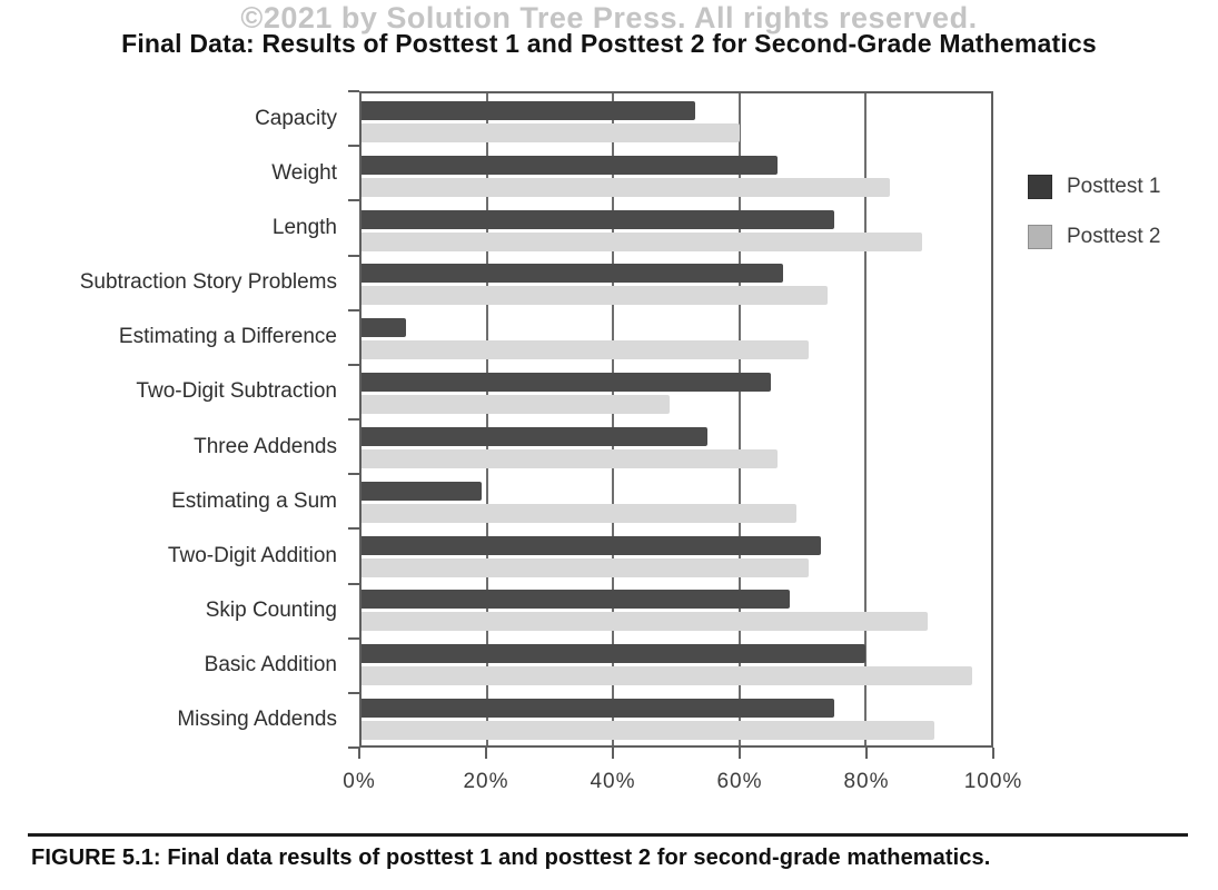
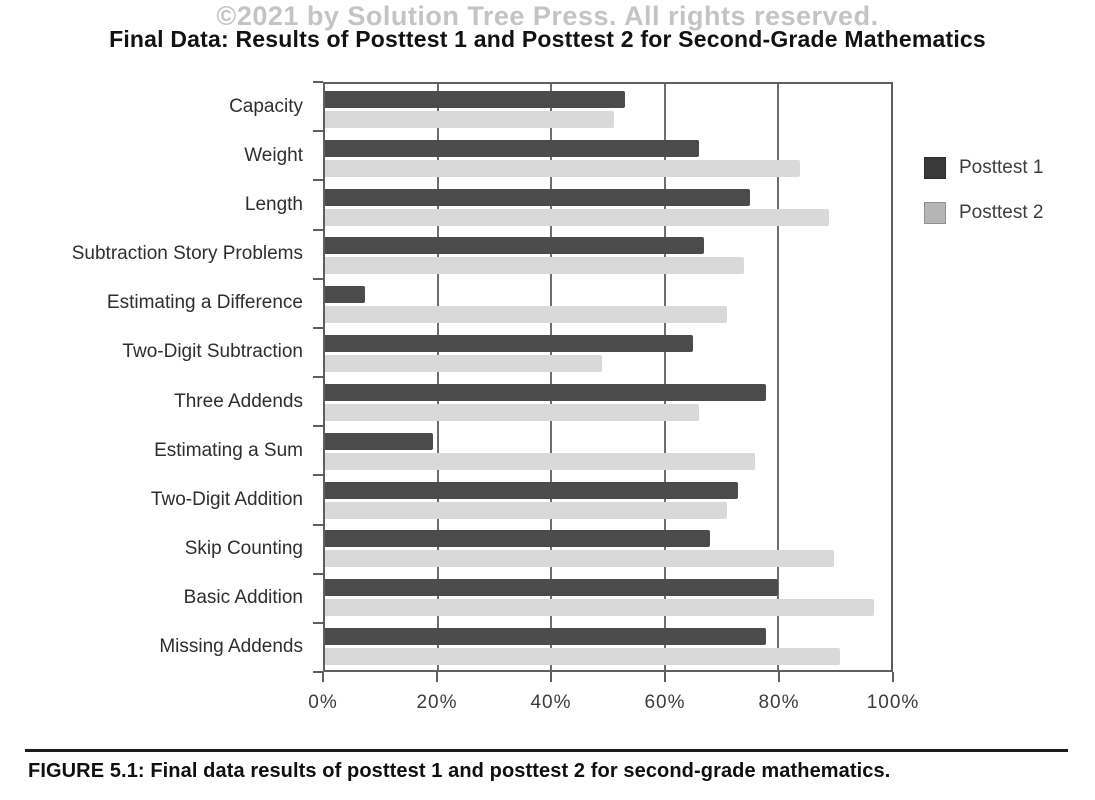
Posttest 2/Capacity: 60% -> 51%
Posttest 1/Three Addends: 55% -> 78%
Posttest 2/Estimating a Sum: 69% -> 76%
Posttest 1/Missing Addends: 75% -> 78%
